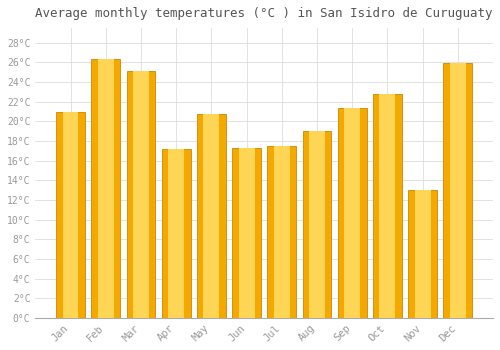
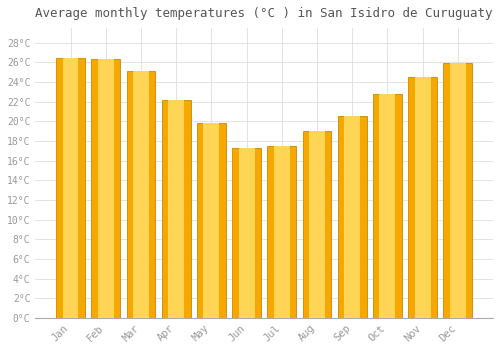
Jan: 21.0°C -> 26.5°C
Apr: 17.2°C -> 22.2°C
May: 20.8°C -> 19.8°C
Sep: 21.4°C -> 20.5°C
Nov: 13.0°C -> 24.5°C
